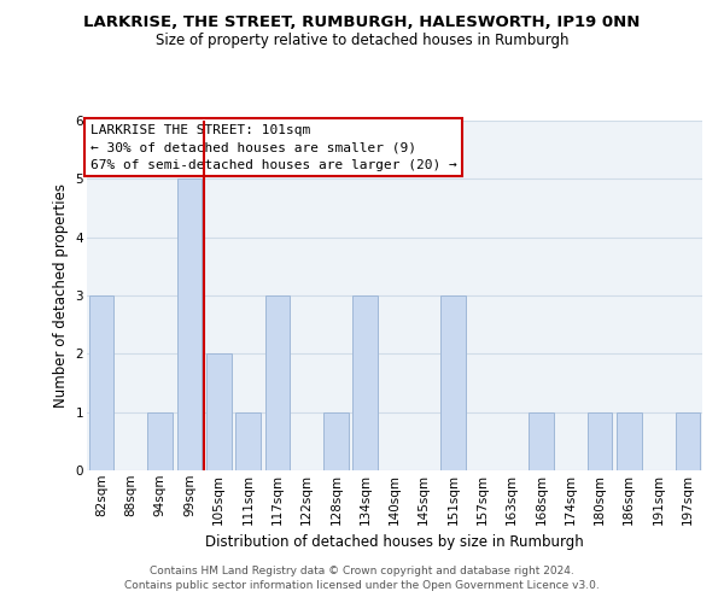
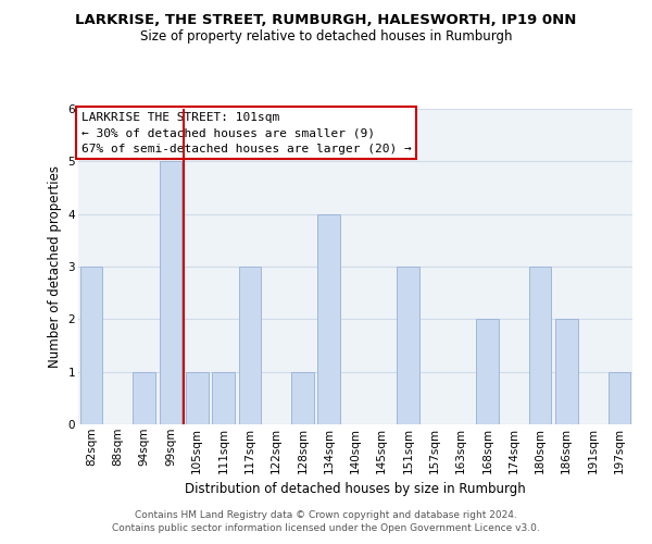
105sqm: 2 -> 1
134sqm: 3 -> 4
168sqm: 1 -> 2
180sqm: 1 -> 3
186sqm: 1 -> 2
